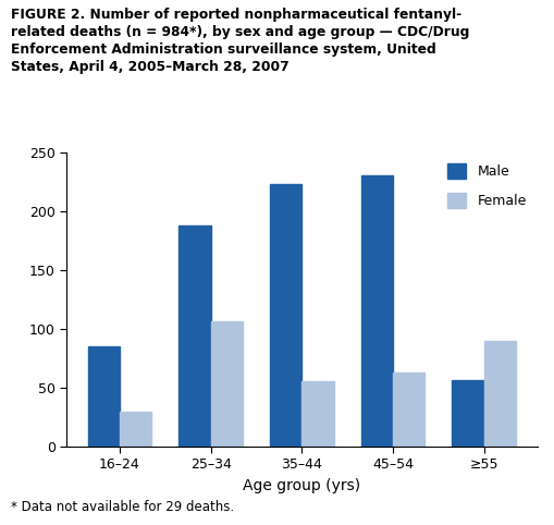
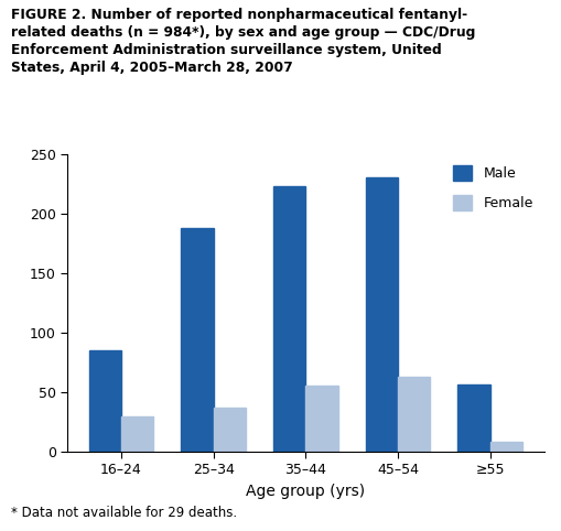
Female/25–34: 106 -> 37
Female/≥55: 90 -> 8
